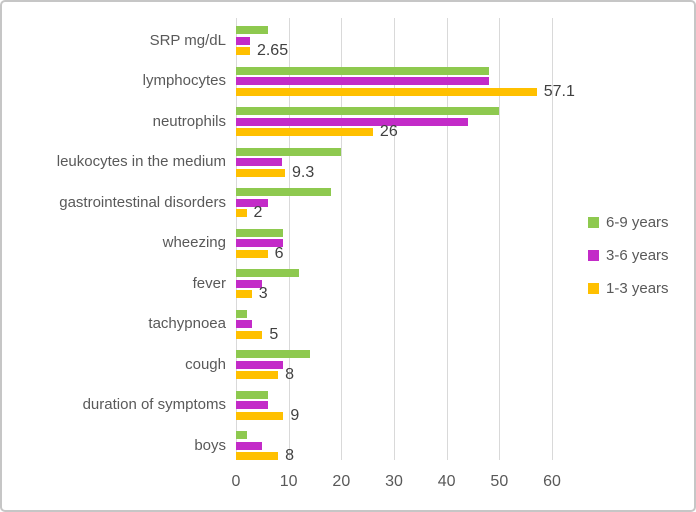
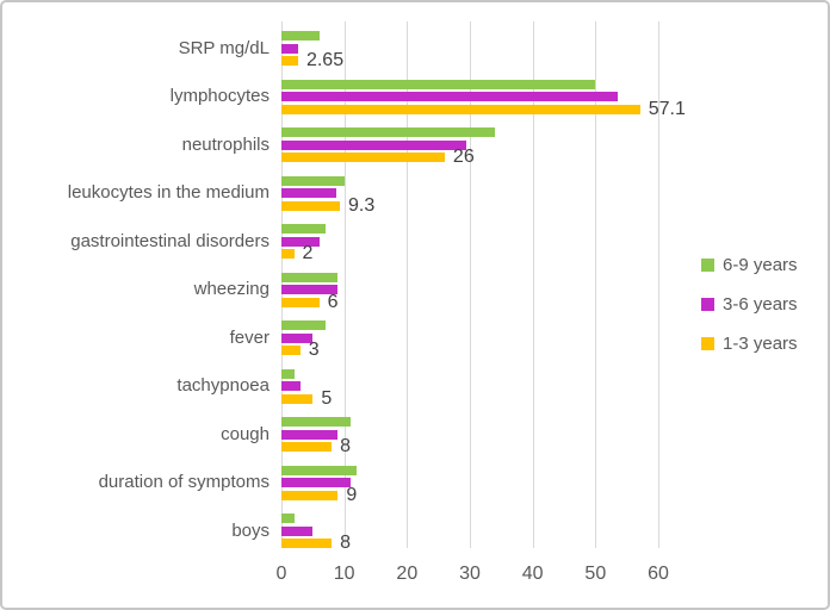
6-9 years/lymphocytes: 48 -> 50
3-6 years/lymphocytes: 48 -> 54
6-9 years/neutrophils: 50 -> 34
3-6 years/neutrophils: 44 -> 30
6-9 years/leukocytes in the medium: 20 -> 10
6-9 years/gastrointestinal disorders: 18 -> 7
6-9 years/fever: 12 -> 7
6-9 years/cough: 14 -> 11
6-9 years/duration of symptoms: 6 -> 12
3-6 years/duration of symptoms: 6 -> 11
